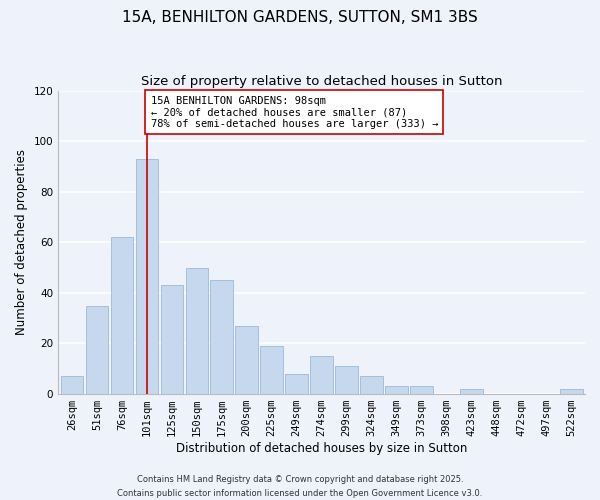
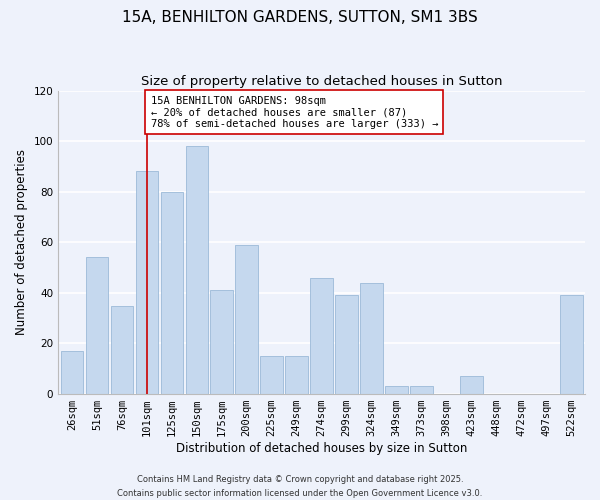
26sqm: 7 -> 17
51sqm: 35 -> 54
76sqm: 62 -> 35
101sqm: 93 -> 88
125sqm: 43 -> 80
150sqm: 50 -> 98
175sqm: 45 -> 41
200sqm: 27 -> 59
225sqm: 19 -> 15
249sqm: 8 -> 15
274sqm: 15 -> 46
299sqm: 11 -> 39
324sqm: 7 -> 44
423sqm: 2 -> 7
522sqm: 2 -> 39
